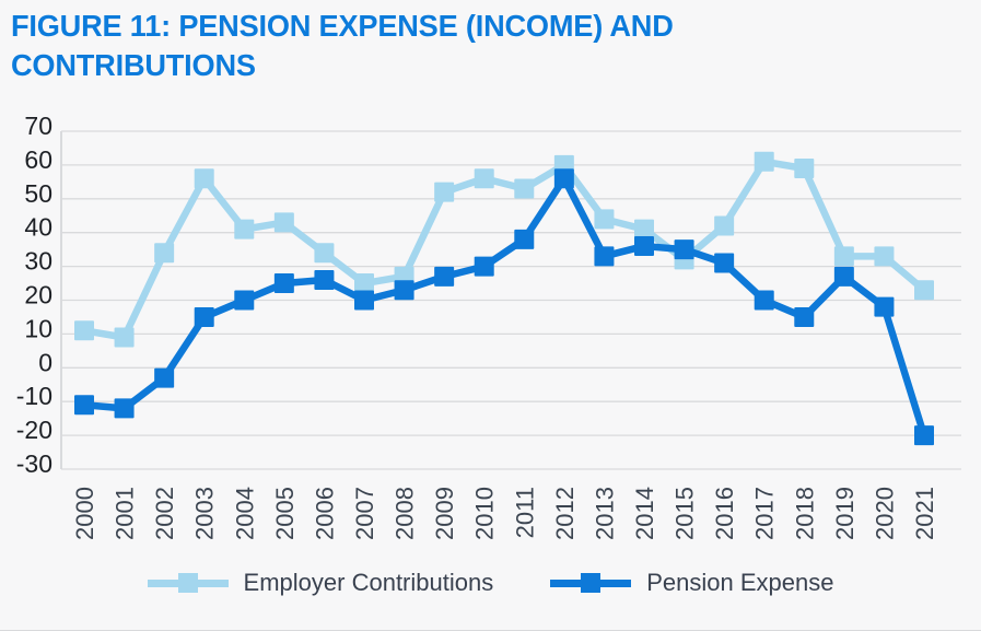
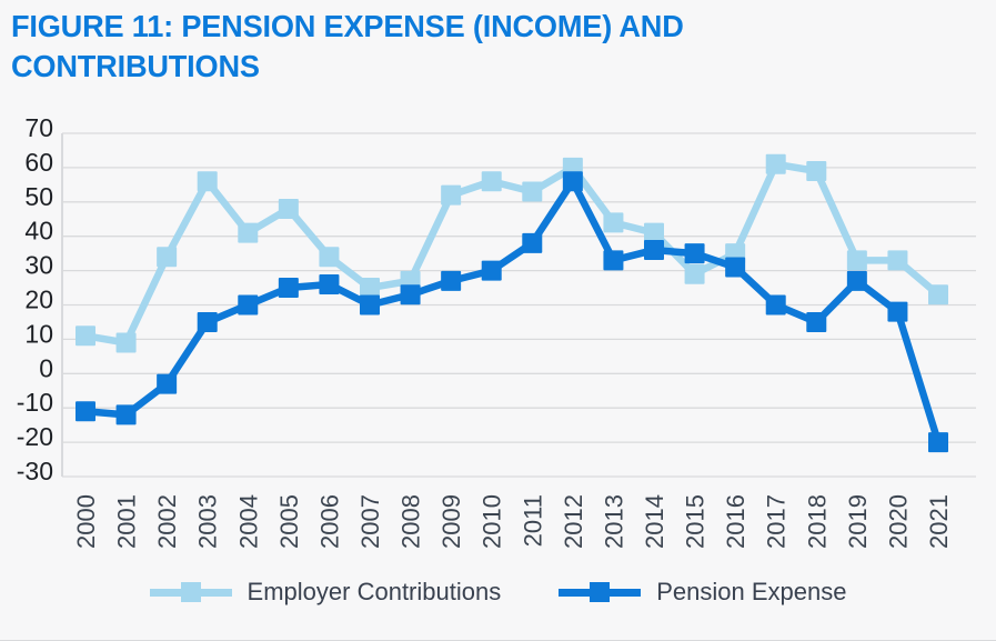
Employer Contributions/2005: 43 -> 48
Employer Contributions/2015: 32 -> 29
Employer Contributions/2016: 42 -> 35
